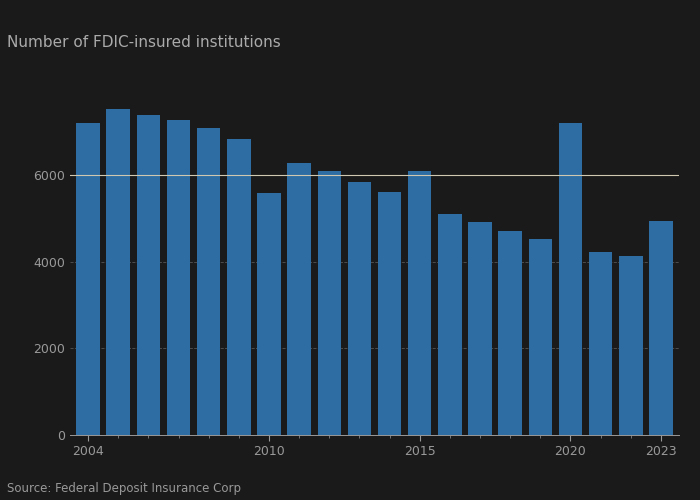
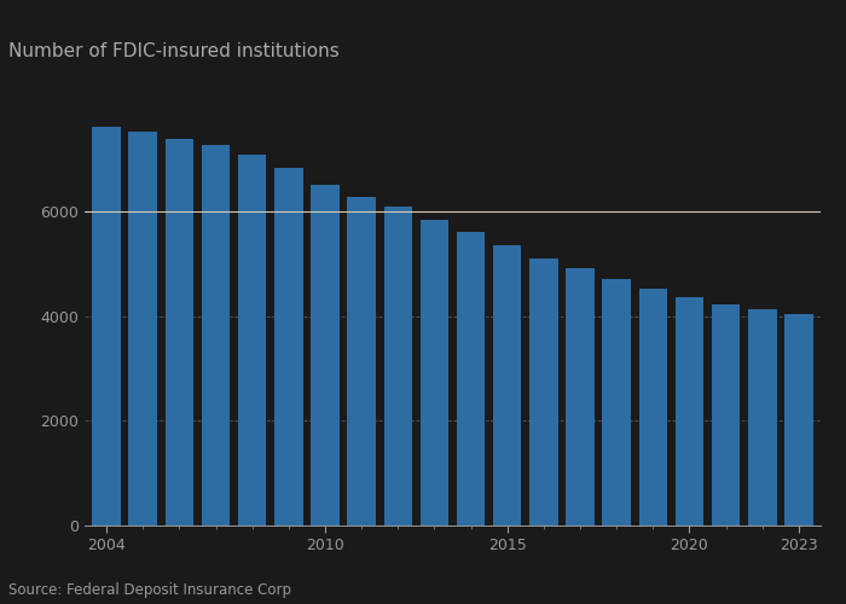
2004: 7200 -> 7630
2010: 5600 -> 6520
2015: 6100 -> 5360
2020: 7200 -> 4380
2023: 4950 -> 4040
